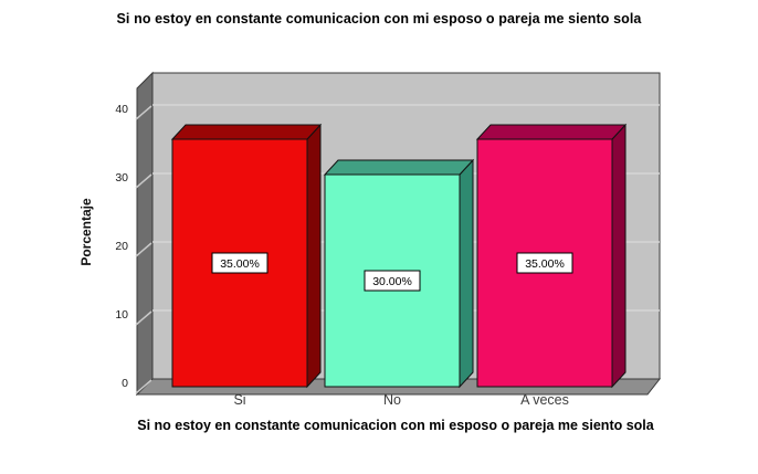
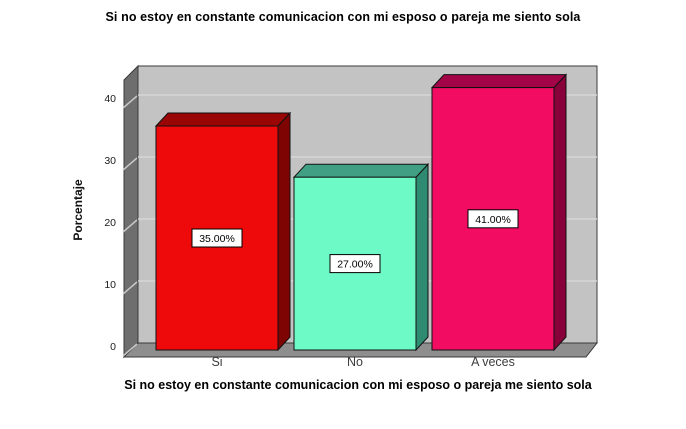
No: 30.00% -> 27.00%
A veces: 35.00% -> 41.00%
